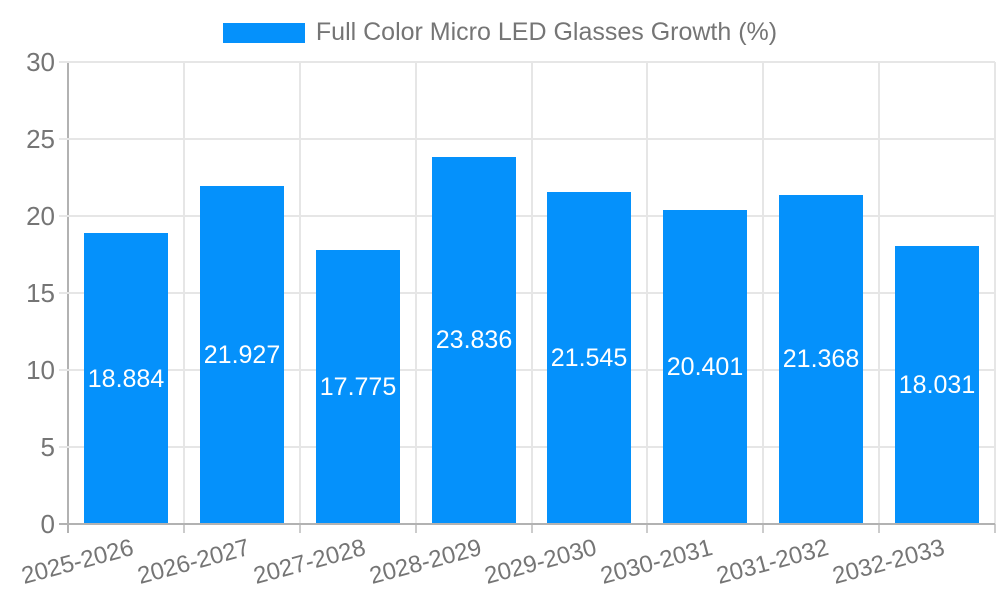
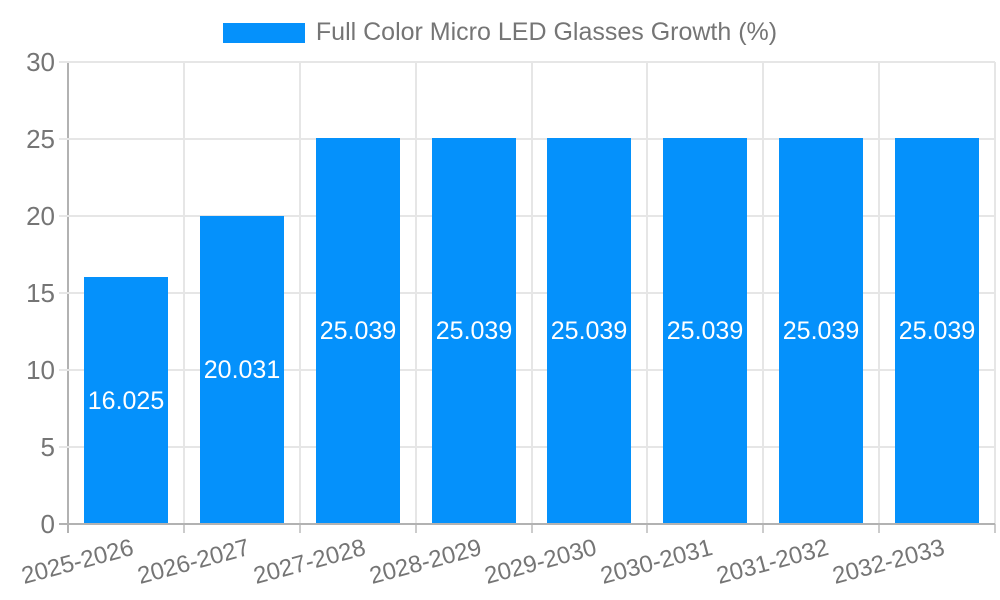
2025-2026: 18.884 -> 16.025
2026-2027: 21.927 -> 20.031
2027-2028: 17.775 -> 25.039
2028-2029: 23.836 -> 25.039
2029-2030: 21.545 -> 25.039
2030-2031: 20.401 -> 25.039
2031-2032: 21.368 -> 25.039
2032-2033: 18.031 -> 25.039
